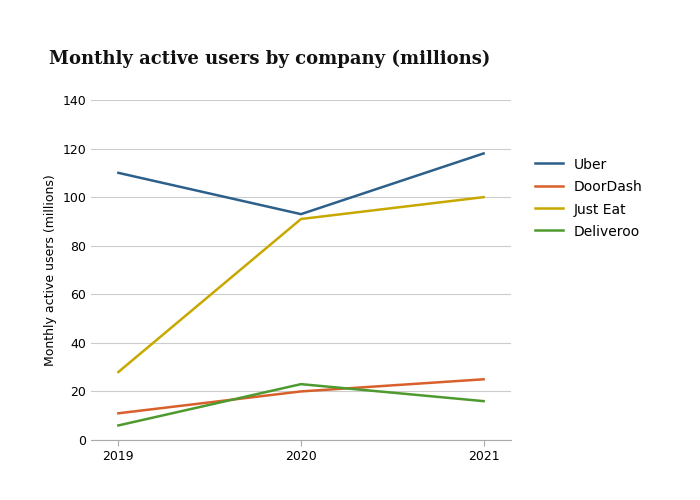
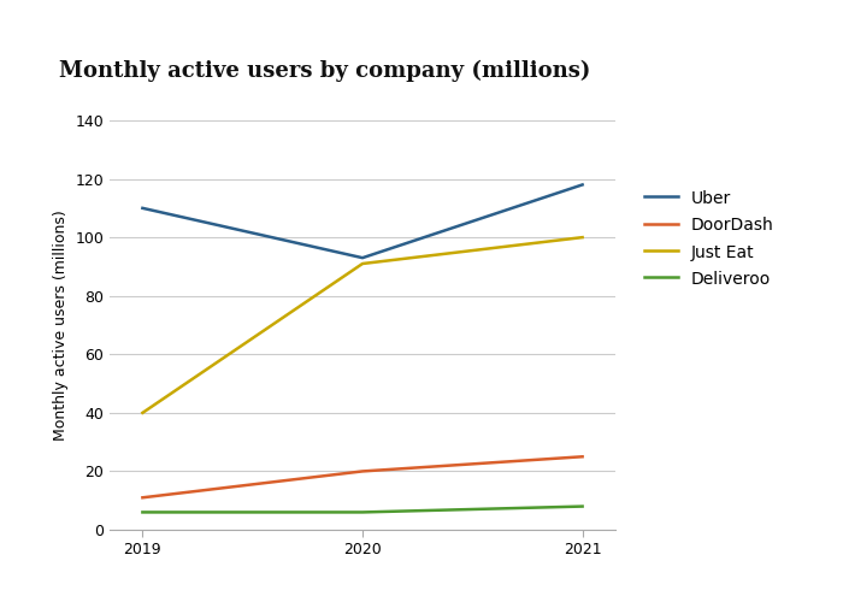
Just Eat/2019: 28 -> 40
Deliveroo/2020: 23 -> 6
Deliveroo/2021: 16 -> 8
